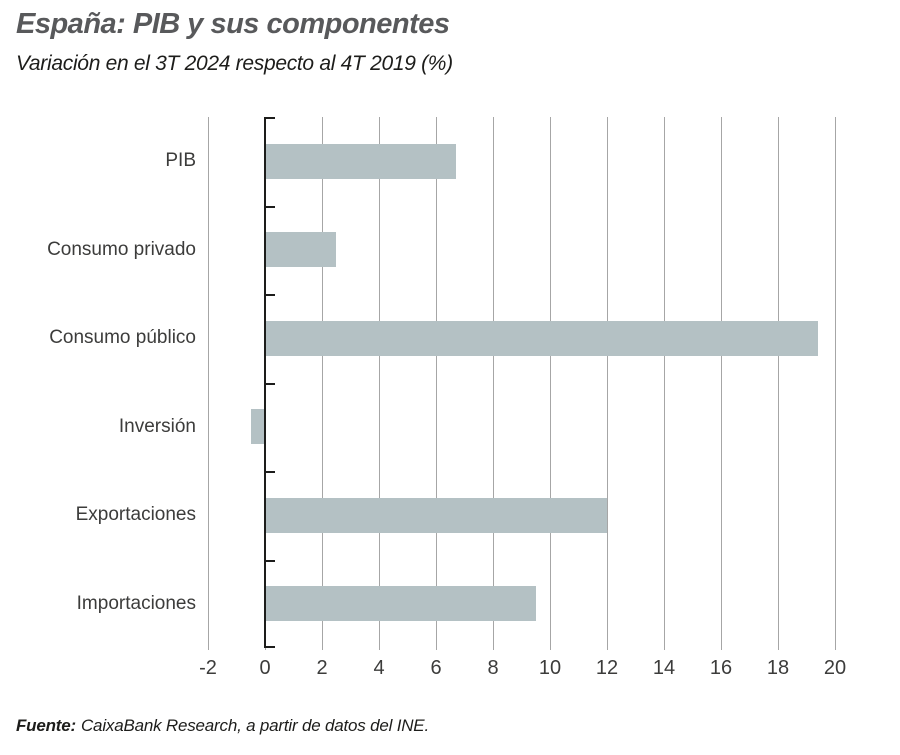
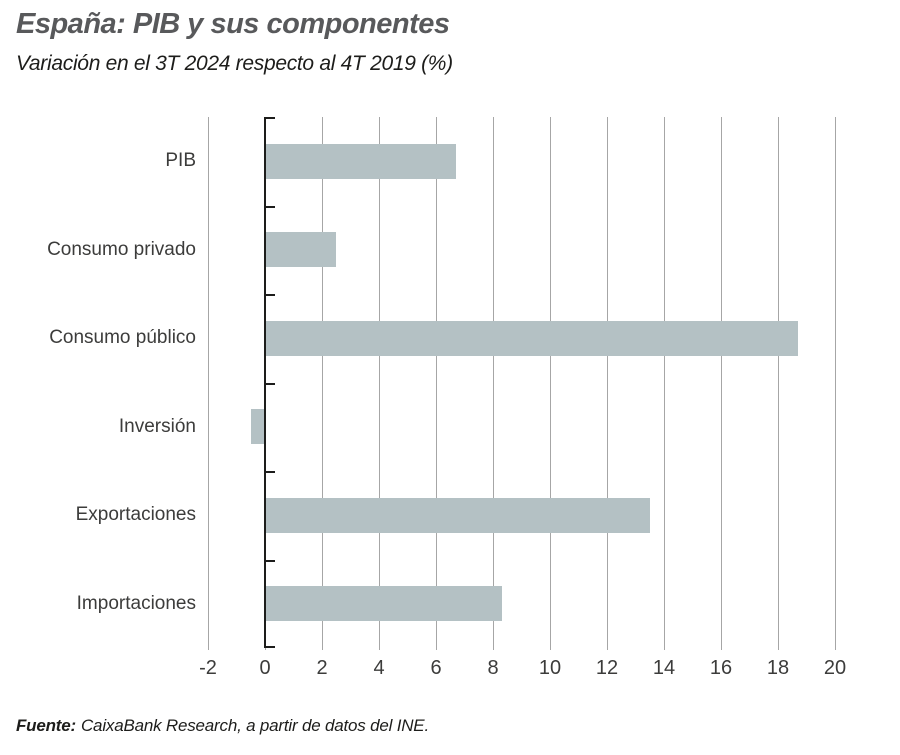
Consumo público: 19.4 -> 18.7
Exportaciones: 12.0 -> 13.5
Importaciones: 9.5 -> 8.3
